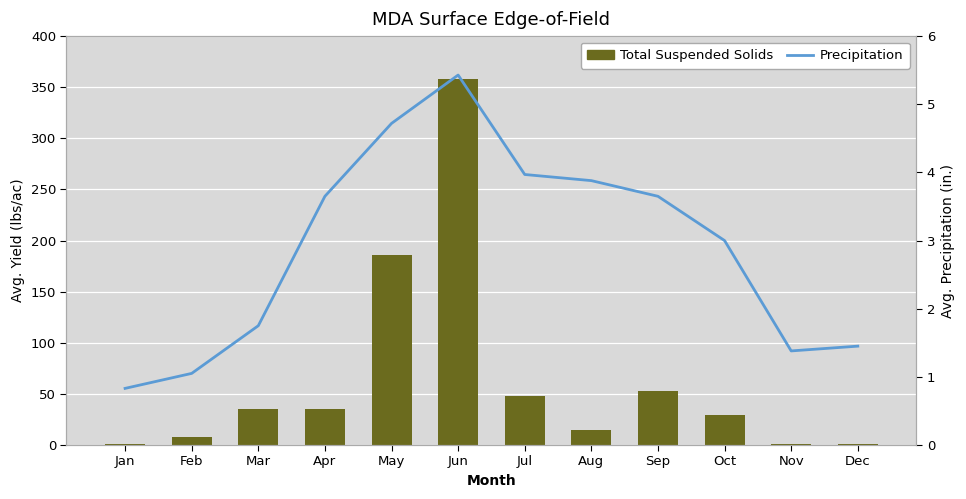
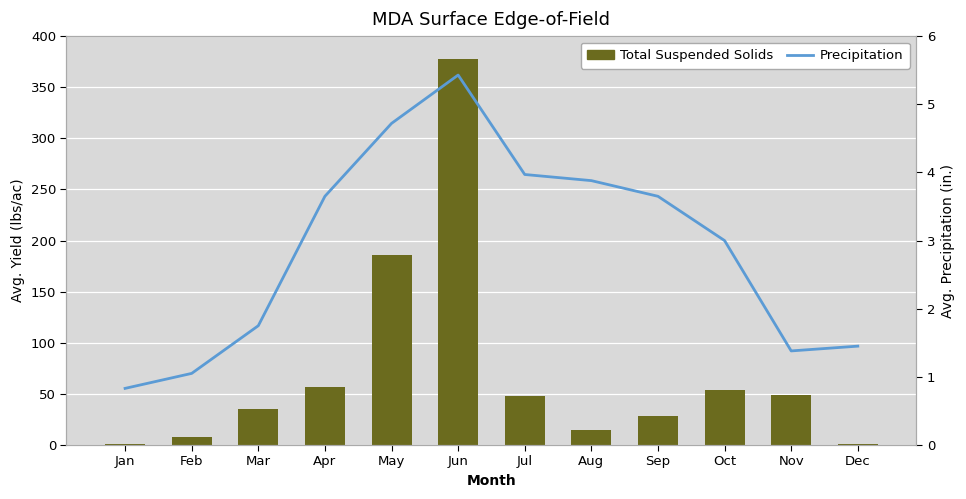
Total Suspended Solids/Apr: 35 -> 57
Total Suspended Solids/Jun: 358 -> 378
Total Suspended Solids/Sep: 53 -> 28
Total Suspended Solids/Oct: 29 -> 54
Total Suspended Solids/Nov: 1 -> 49
